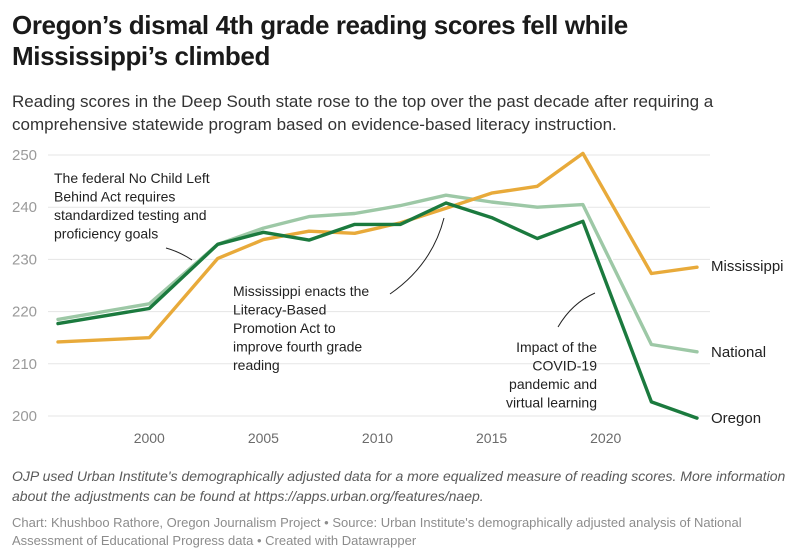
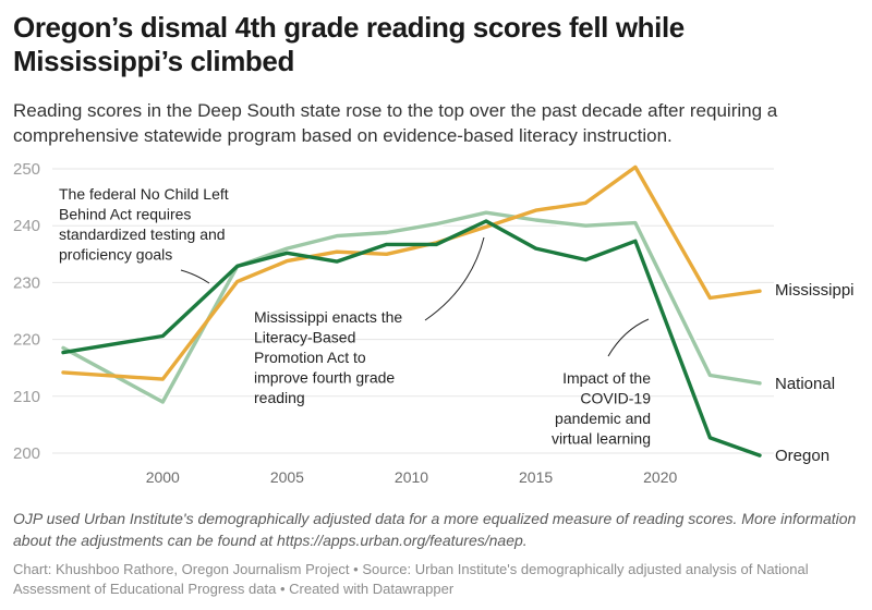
National/2000: 222 -> 209
Mississippi/2000: 215 -> 213
Oregon/2015: 238 -> 236
